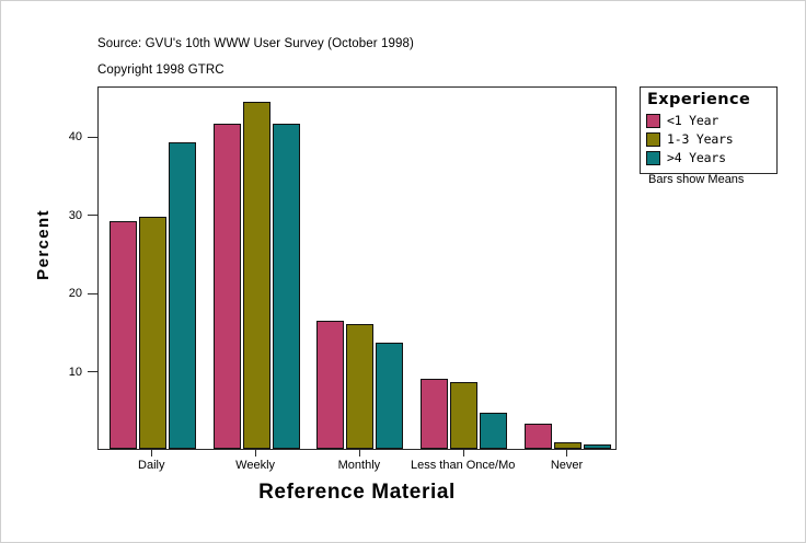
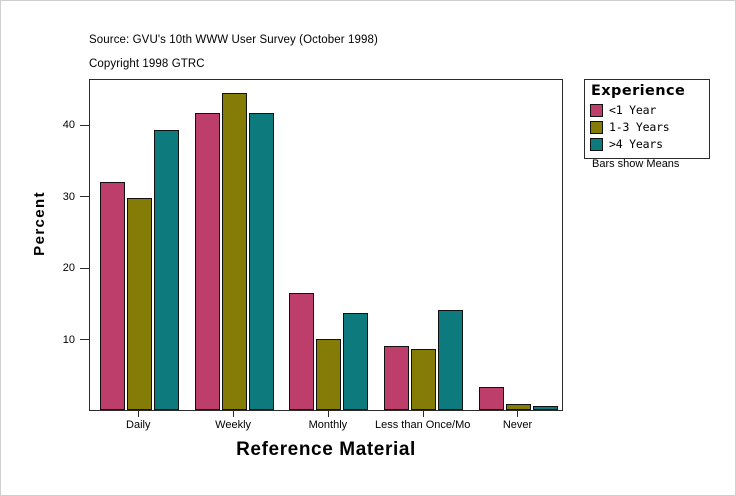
<1 Year/Daily: 29 -> 32
1-3 Years/Monthly: 16 -> 10
>4 Years/Less than Once/Mo: 5 -> 14
